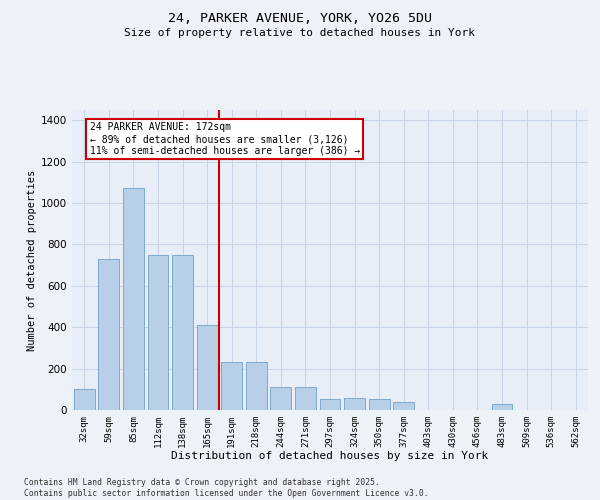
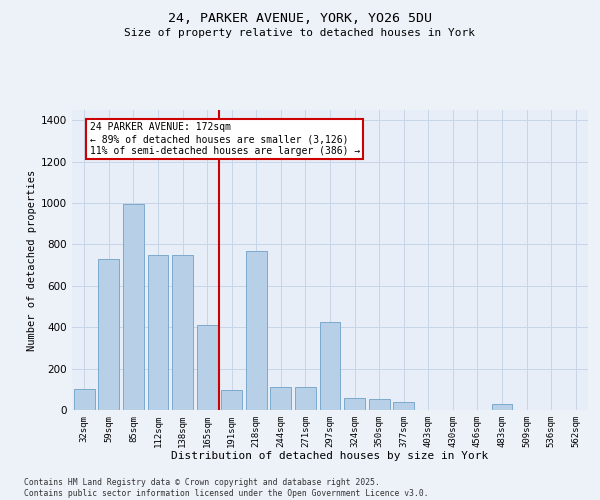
85sqm: 1075 -> 995
191sqm: 230 -> 95
218sqm: 230 -> 770
297sqm: 55 -> 425
